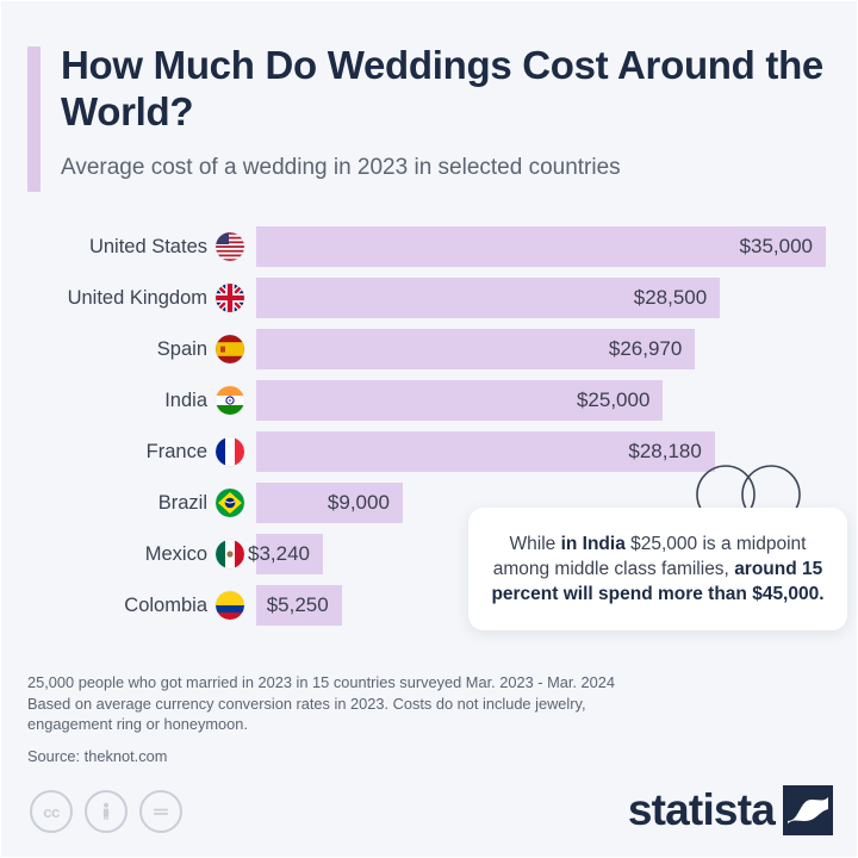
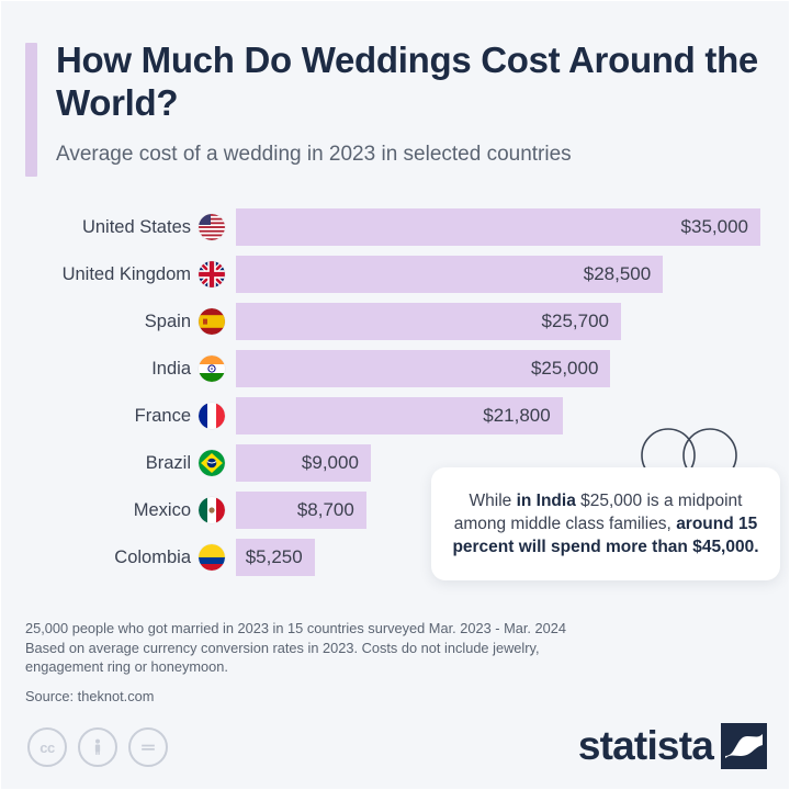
Spain: $26,970 -> $25,700
France: $28,180 -> $21,800
Mexico: $3,240 -> $8,700
